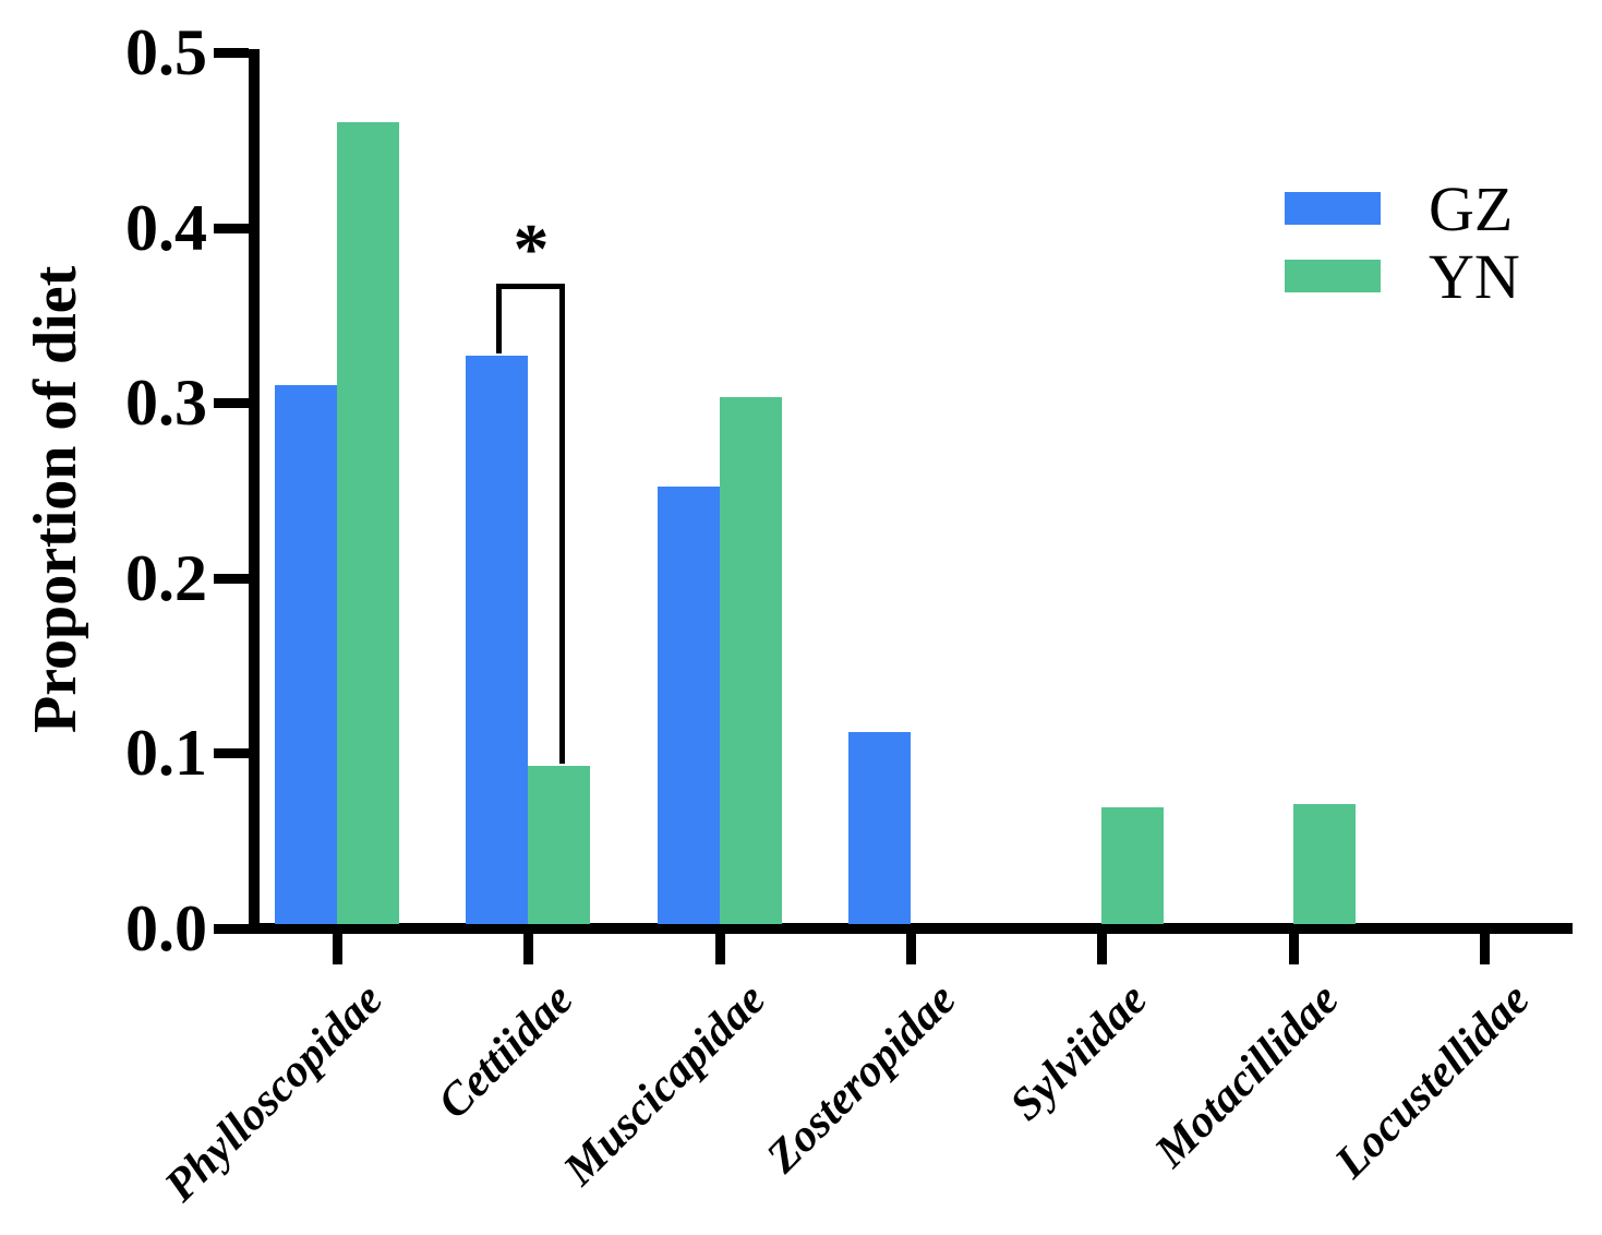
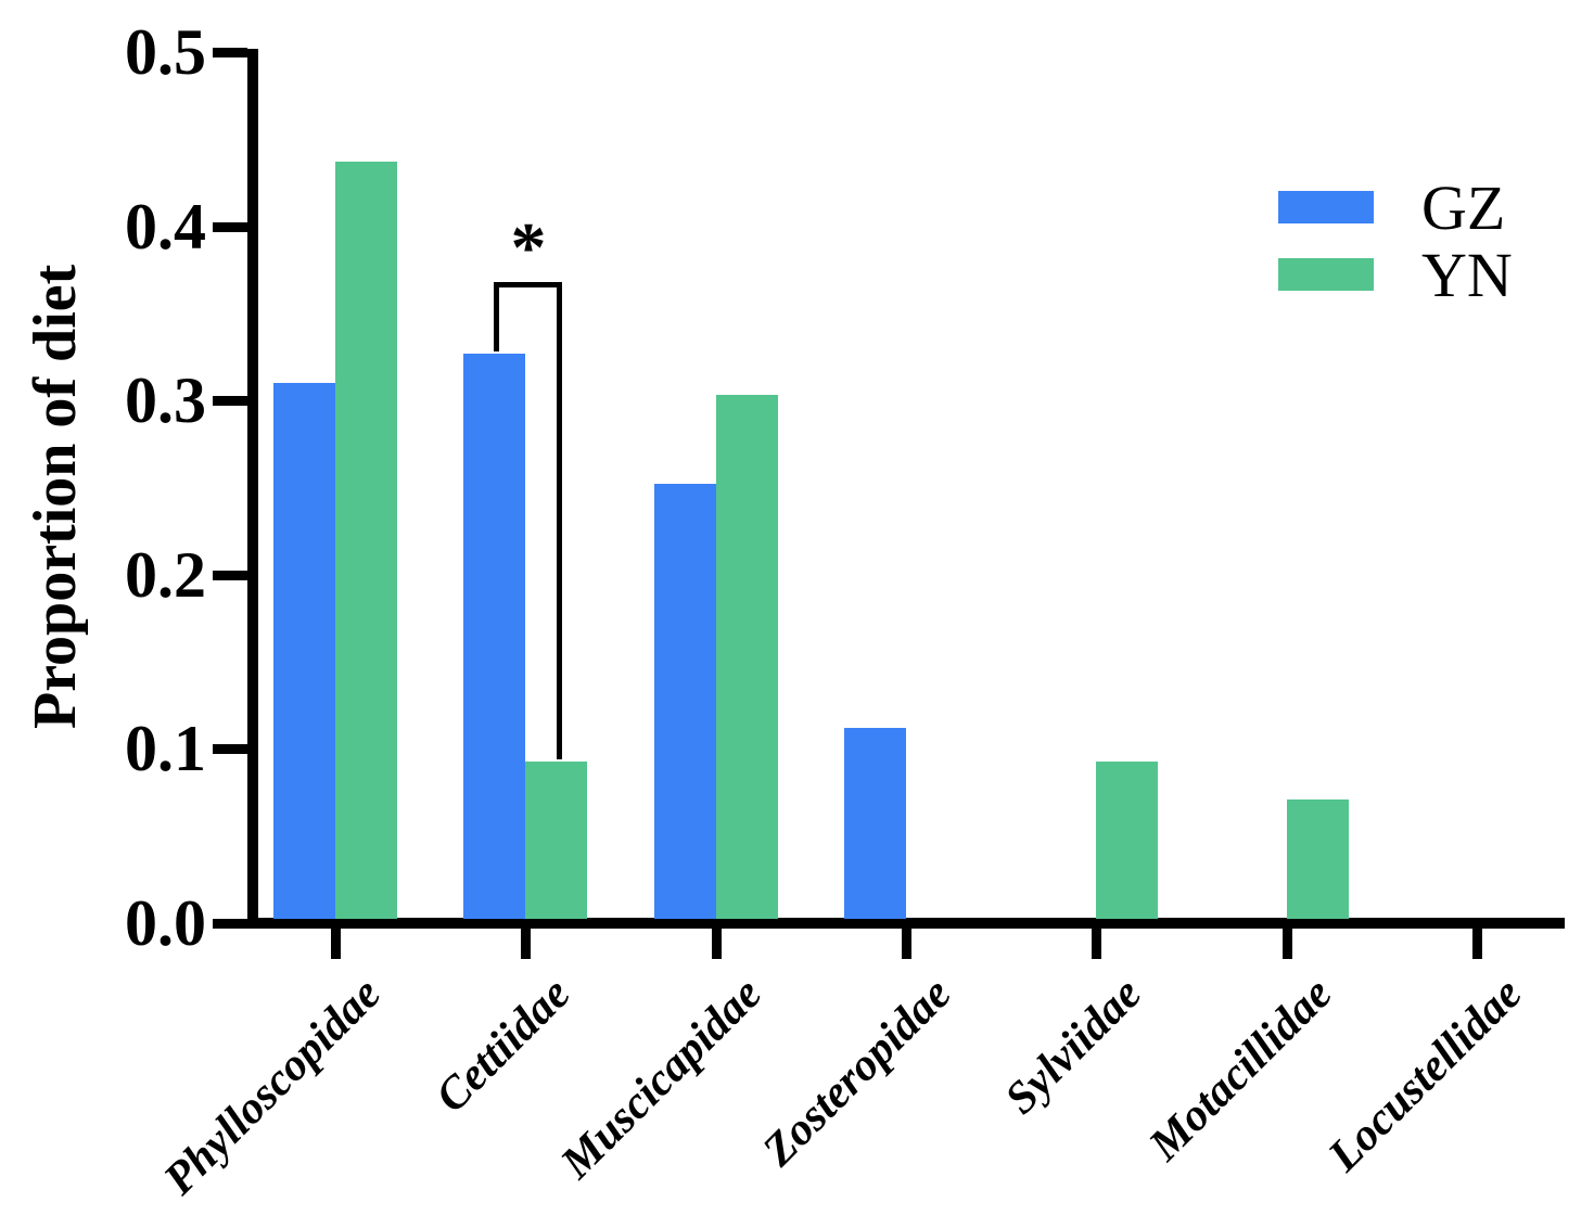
YN/Phylloscopidae: 0.460 -> 0.437
YN/Sylviidae: 0.069 -> 0.093
